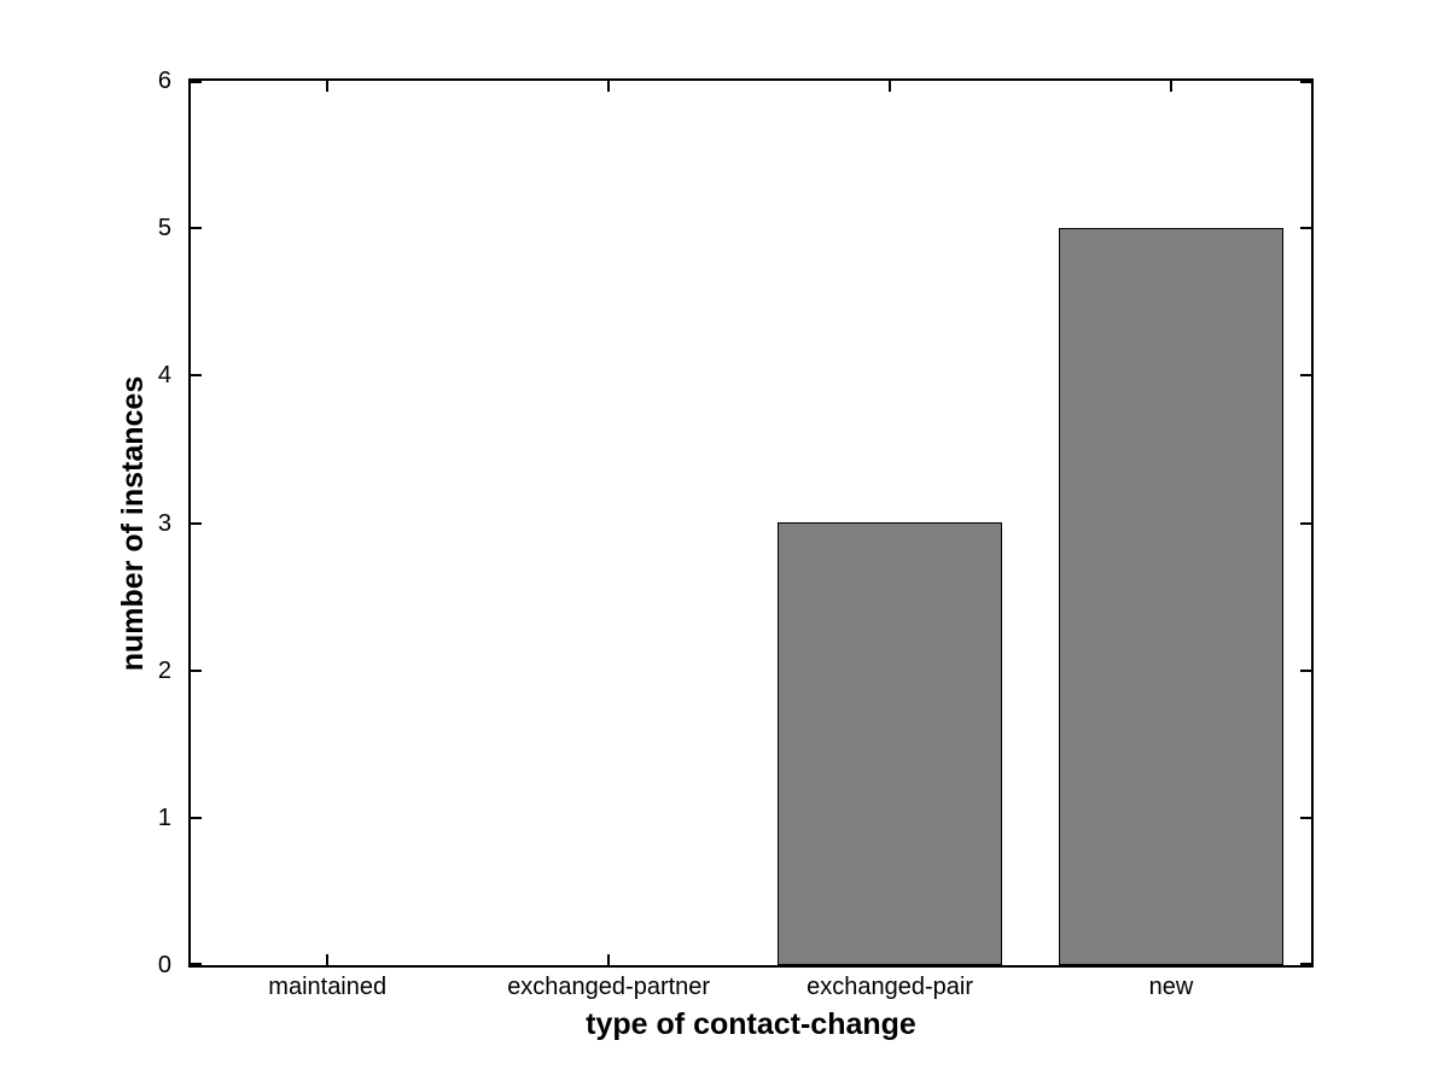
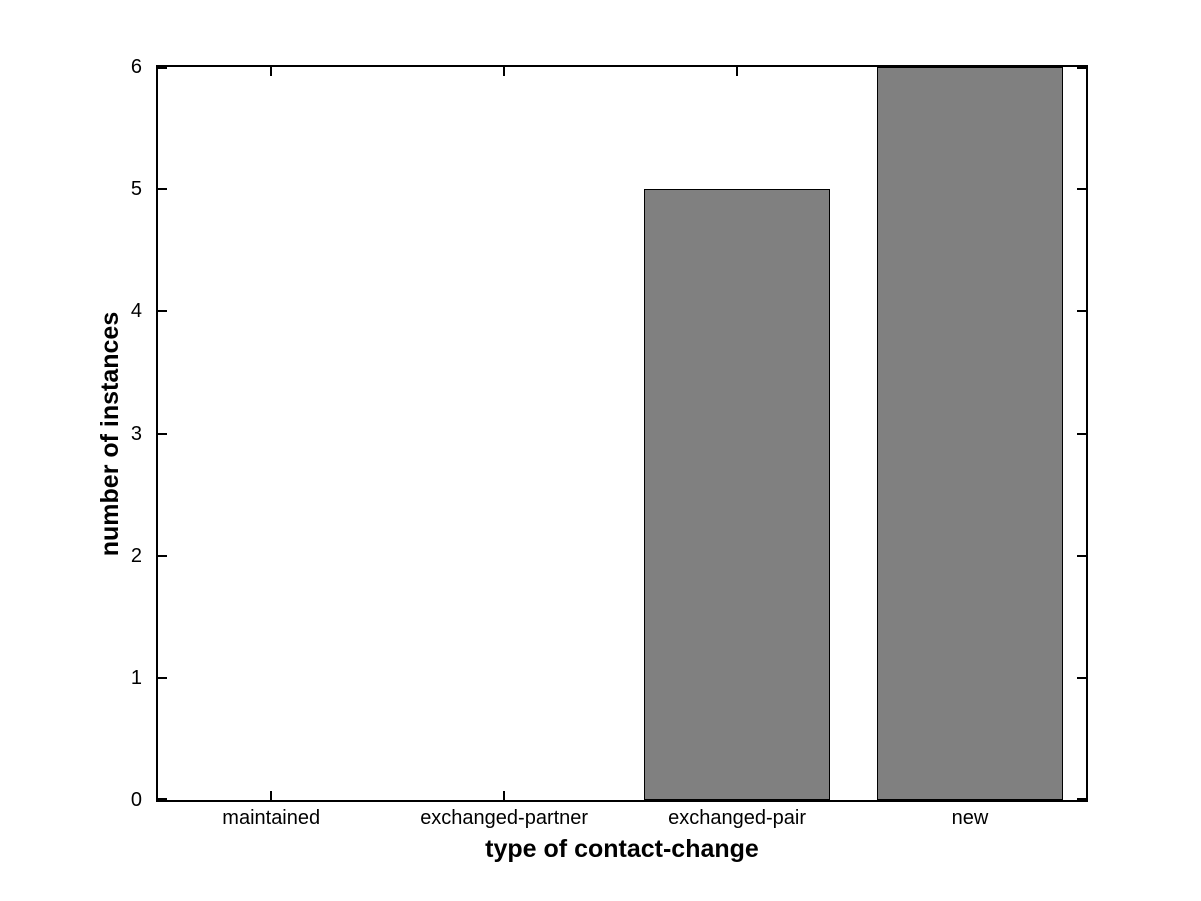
exchanged-pair: 3 -> 5
new: 5 -> 6
